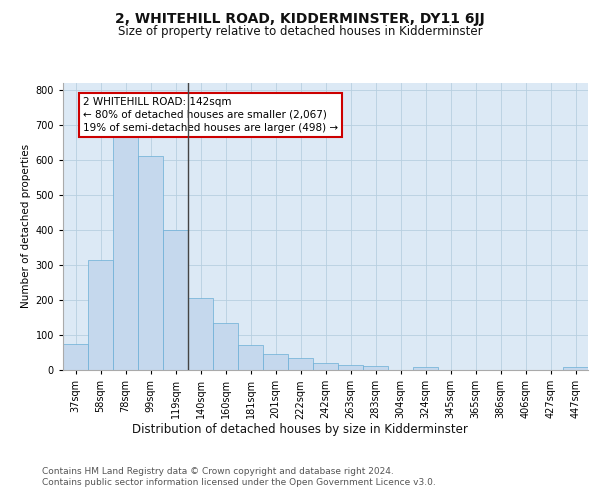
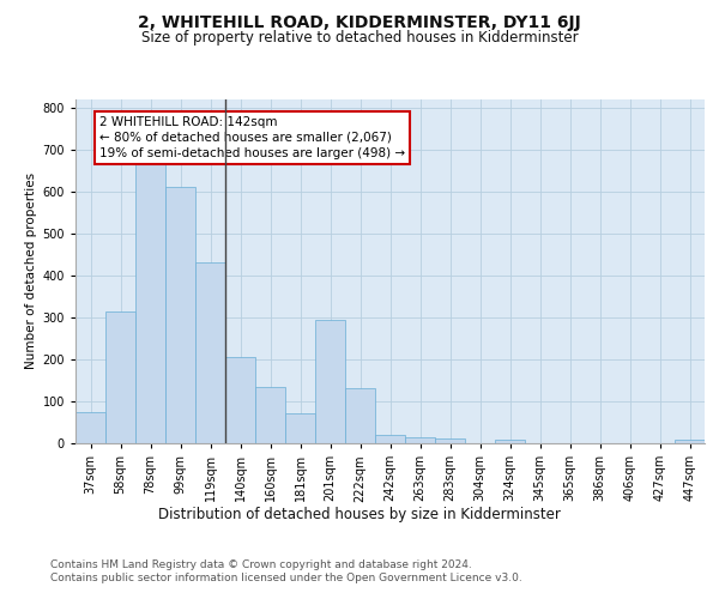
119sqm: 400 -> 430
201sqm: 45 -> 295
222sqm: 35 -> 130
